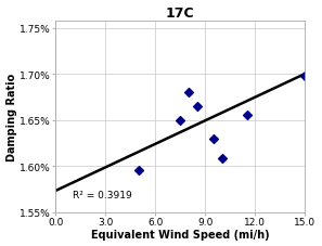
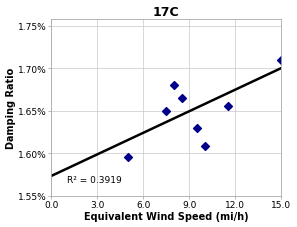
15.0: 1.698% -> 1.710%
